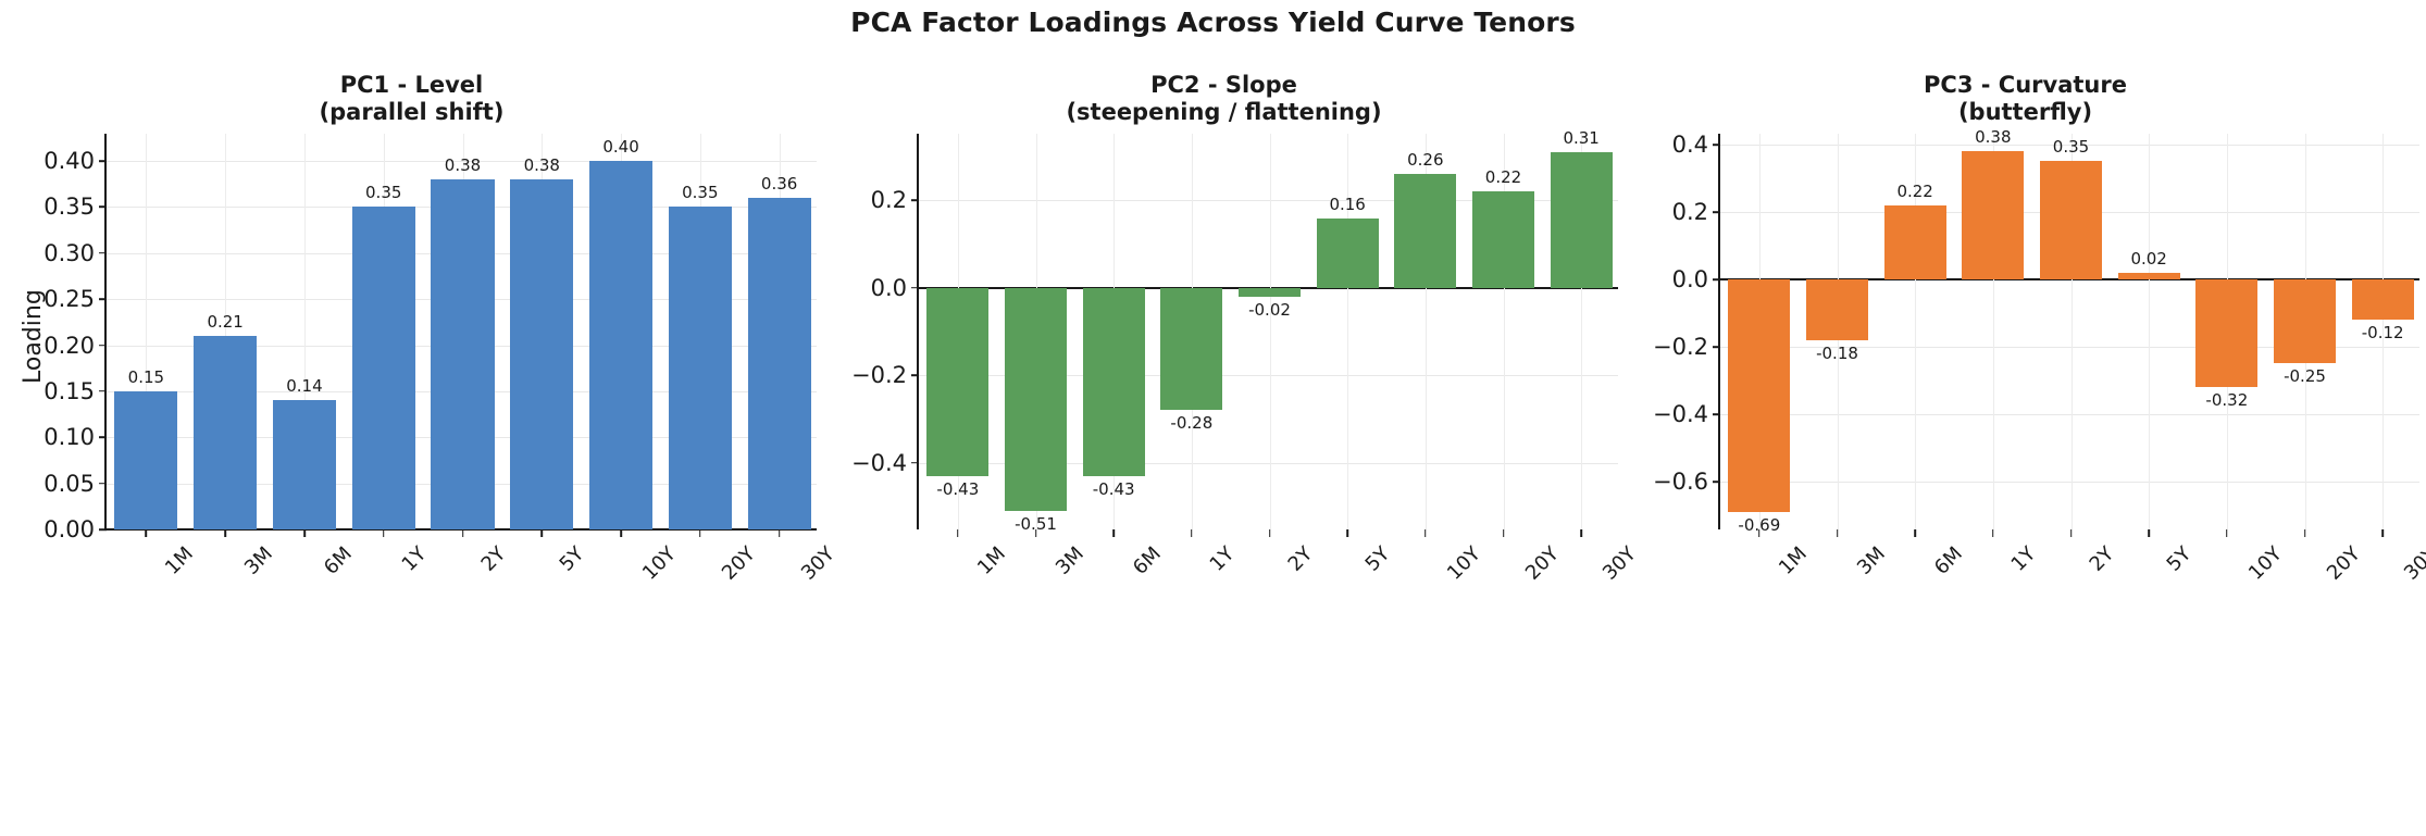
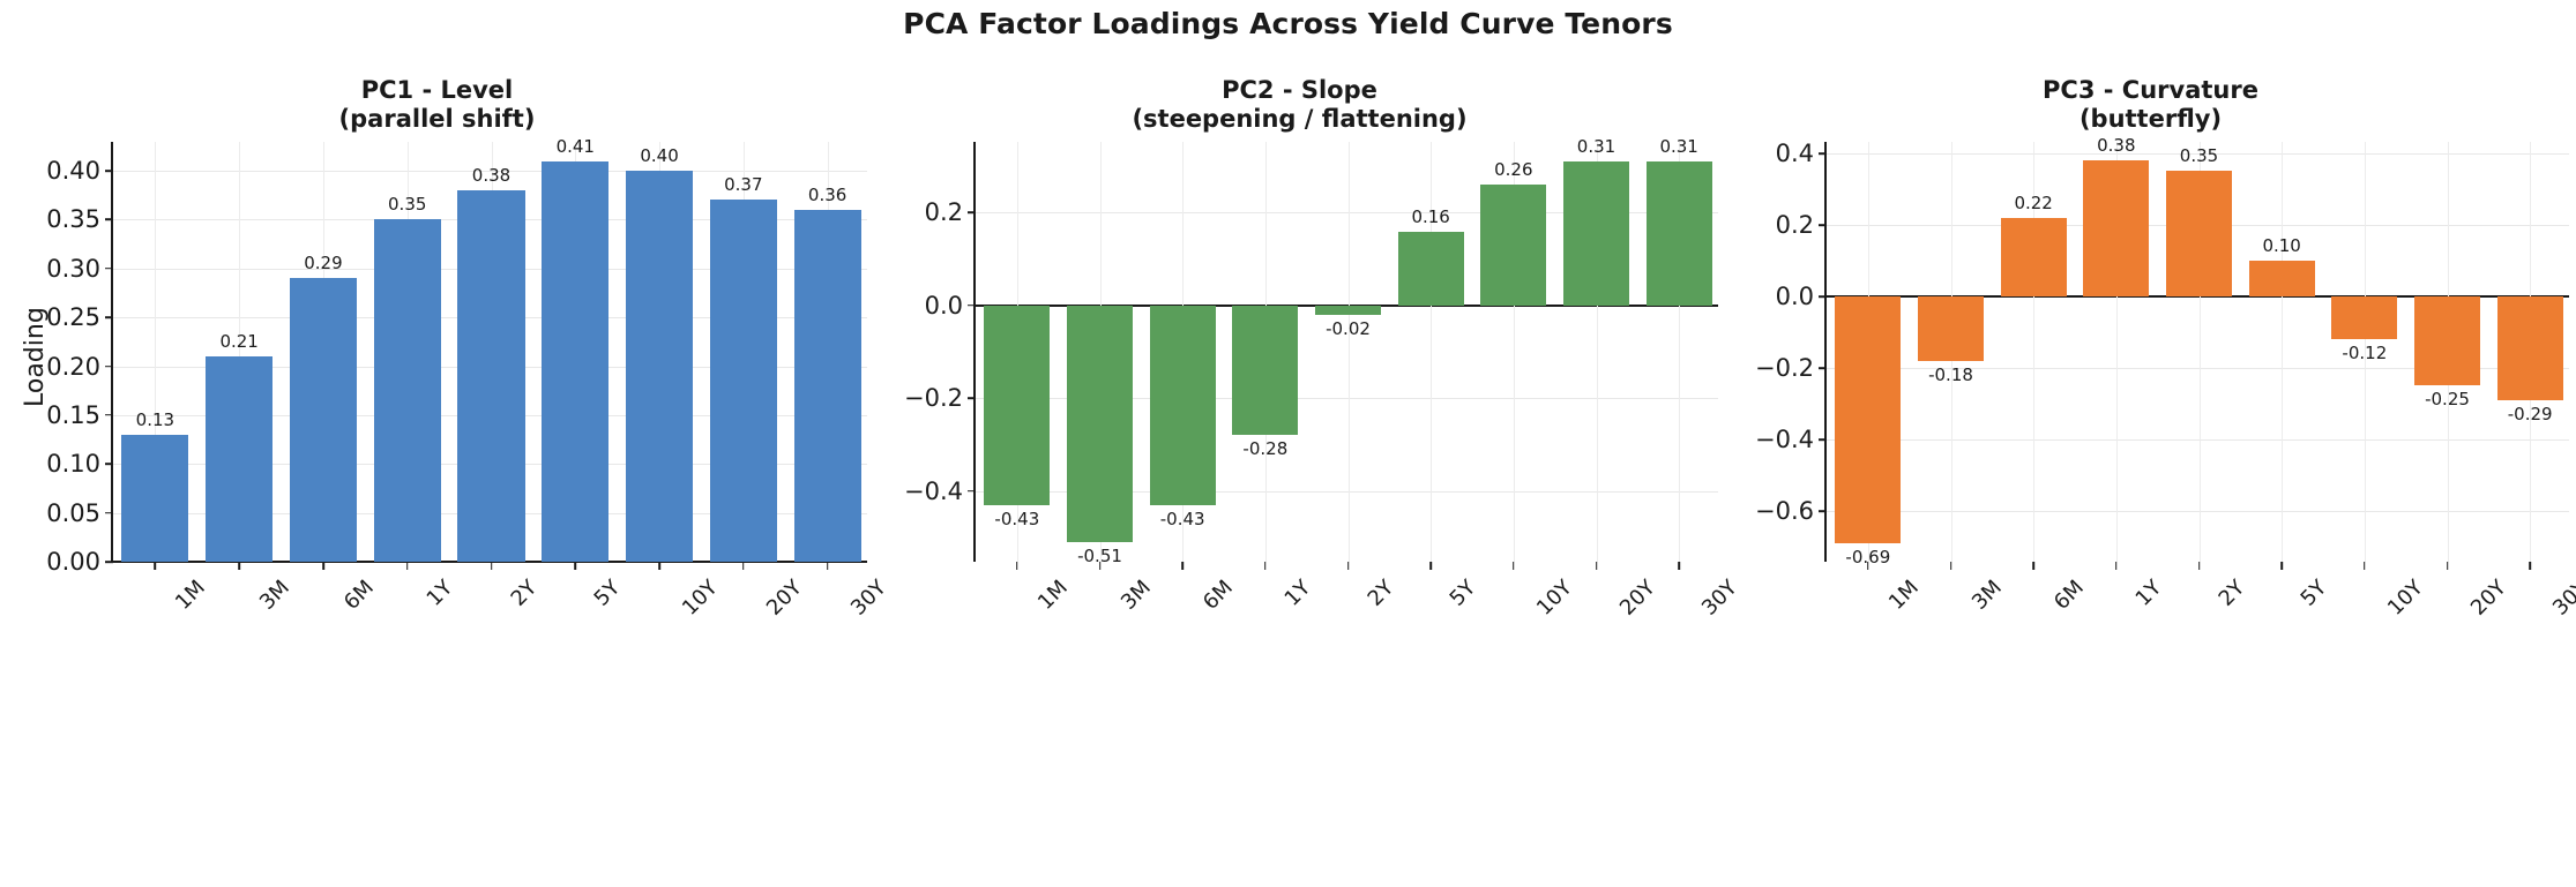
PC1 - Level (parallel shift)/1M: 0.15 -> 0.13
PC1 - Level (parallel shift)/6M: 0.14 -> 0.29
PC1 - Level (parallel shift)/5Y: 0.38 -> 0.41
PC1 - Level (parallel shift)/20Y: 0.35 -> 0.37
PC2 - Slope (steepening / flattening)/20Y: 0.22 -> 0.31
PC3 - Curvature (butterfly)/5Y: 0.02 -> 0.10
PC3 - Curvature (butterfly)/10Y: -0.32 -> -0.12
PC3 - Curvature (butterfly)/30Y: -0.12 -> -0.29
